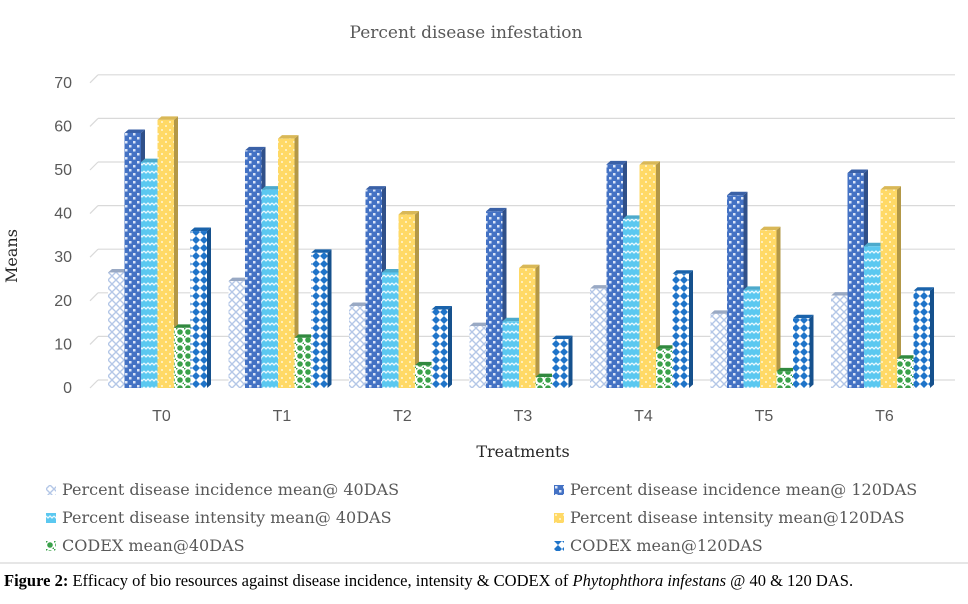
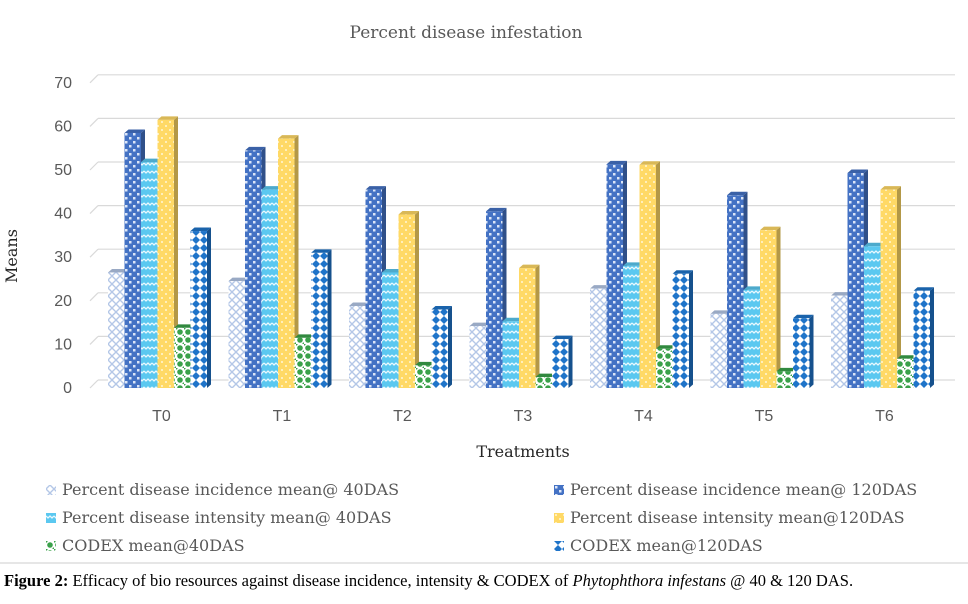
Percent disease intensity mean@ 40DAS/T4: 39 -> 28
